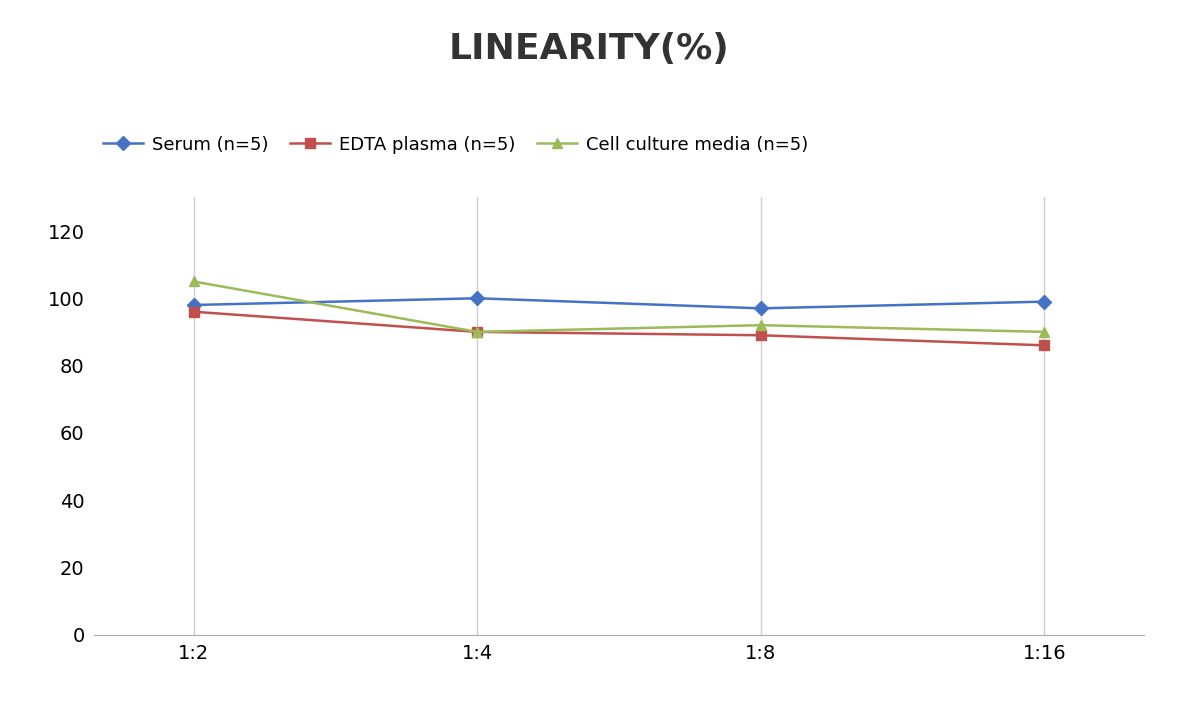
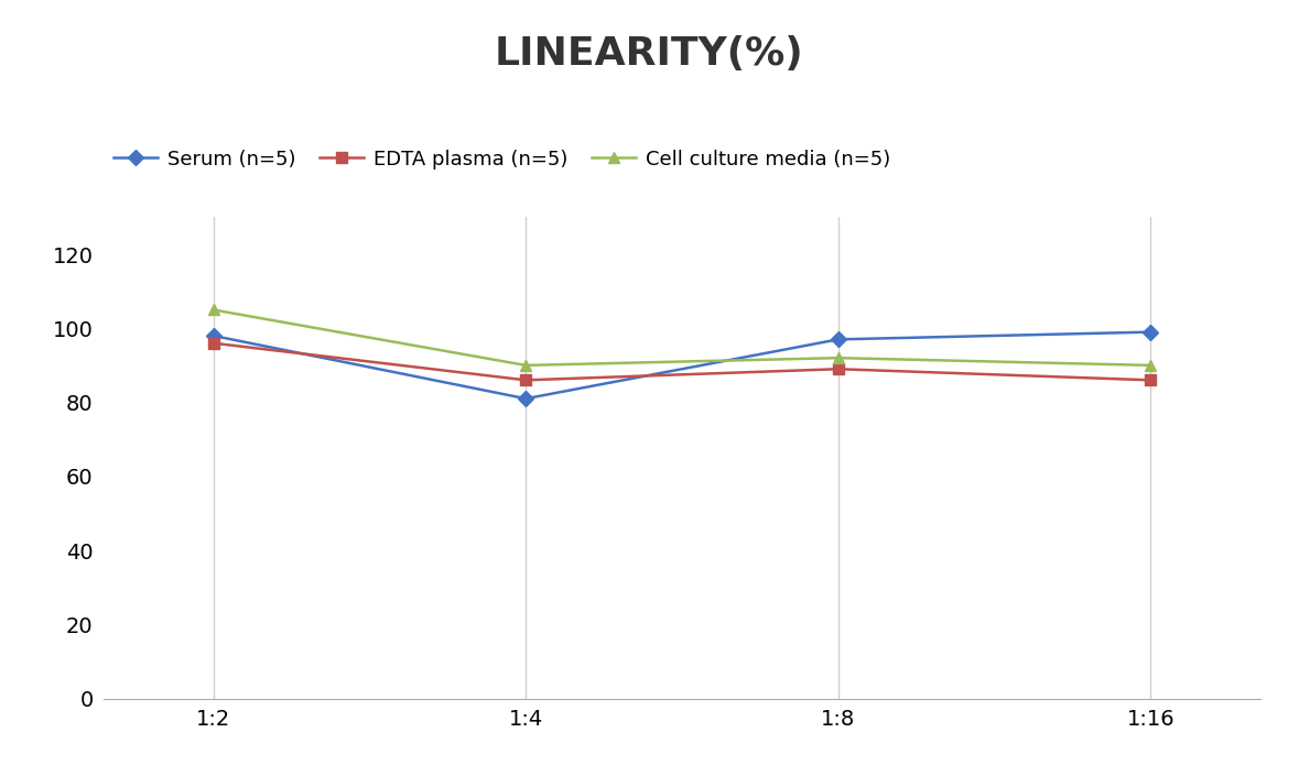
Serum (n=5)/1:4: 100 -> 81
EDTA plasma (n=5)/1:4: 90 -> 86
